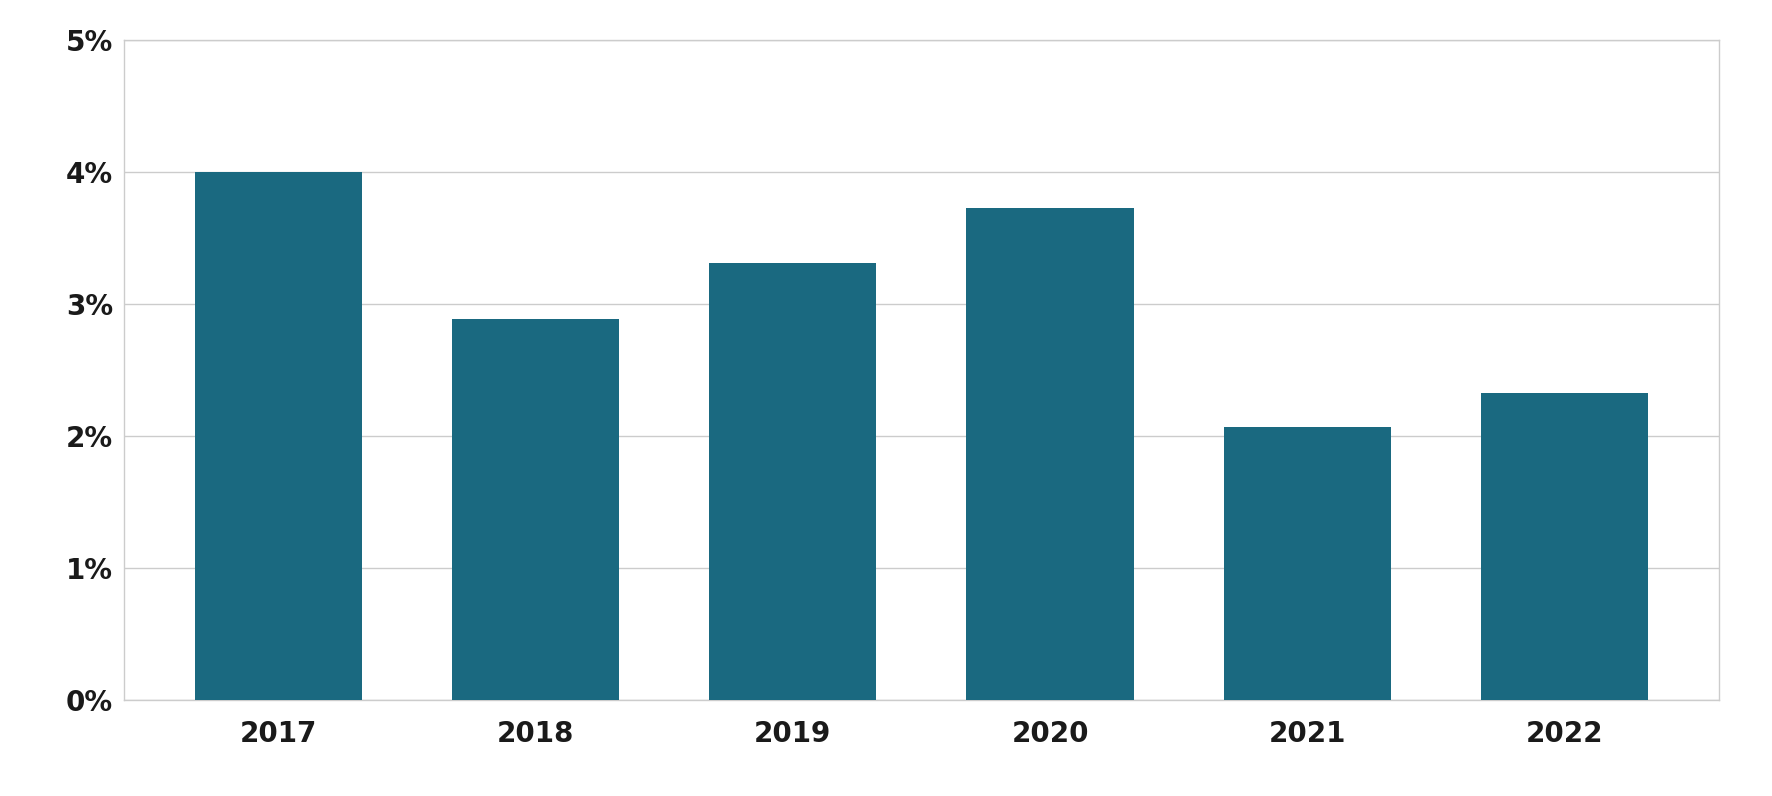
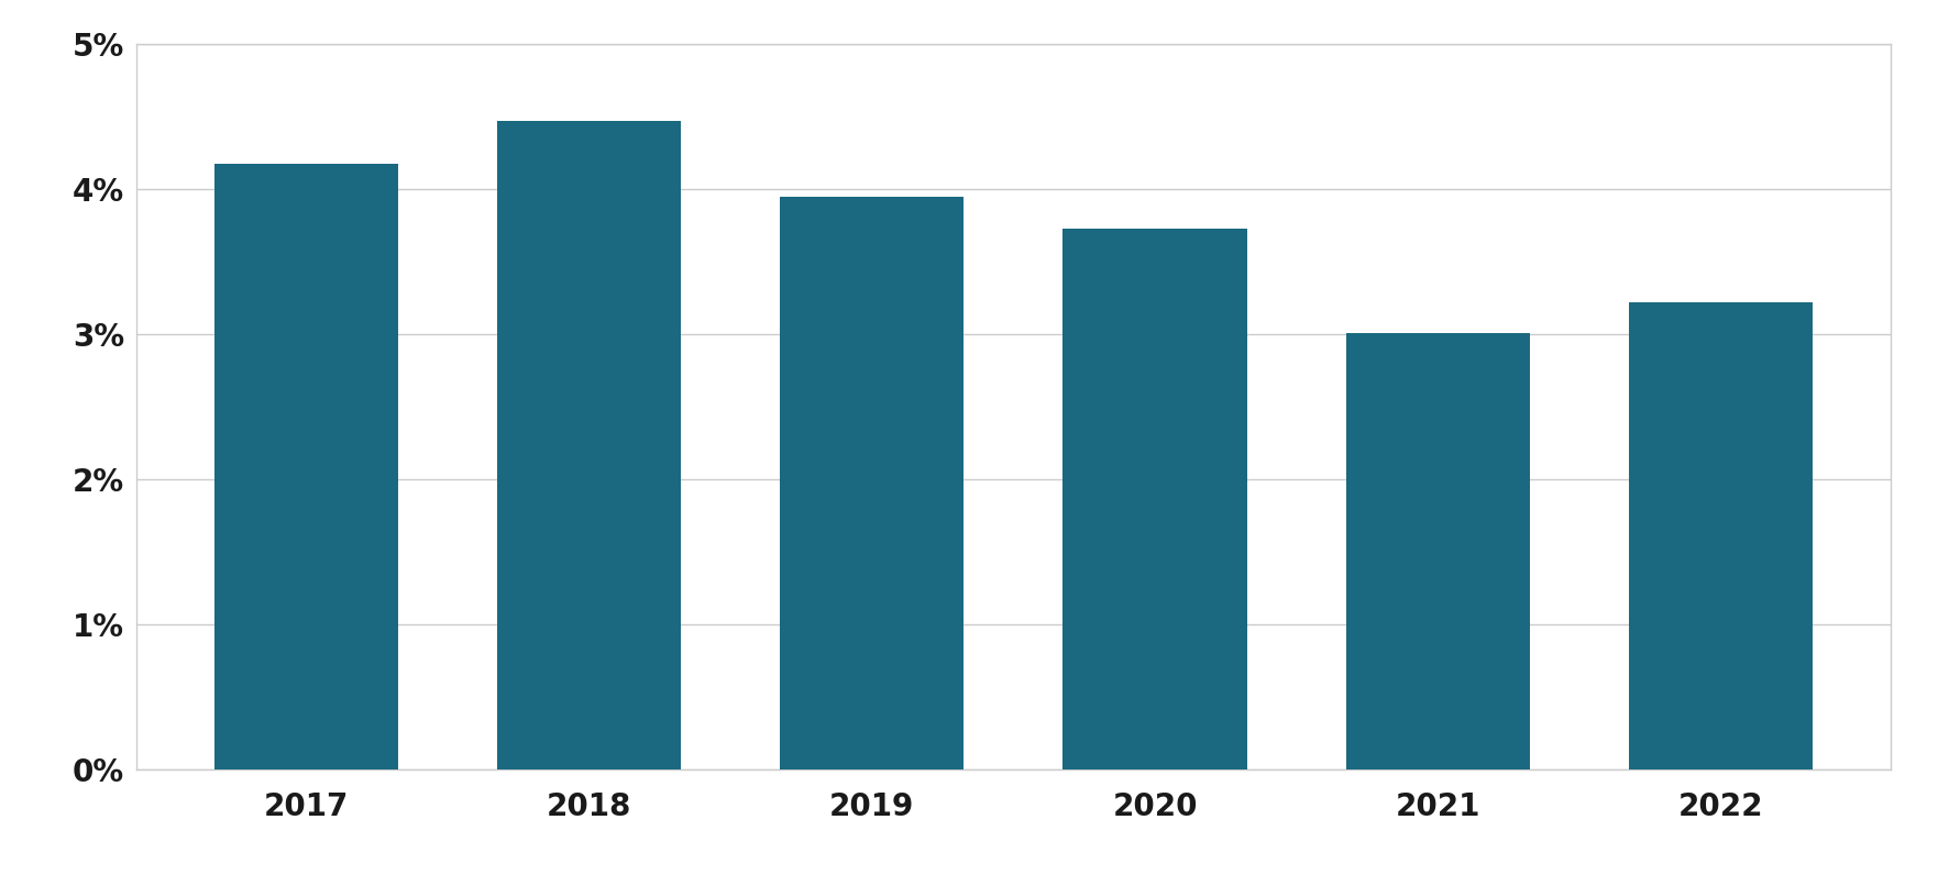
2017: 4.00% -> 4.17%
2018: 2.89% -> 4.47%
2019: 3.31% -> 3.95%
2021: 2.07% -> 3.01%
2022: 2.33% -> 3.22%
